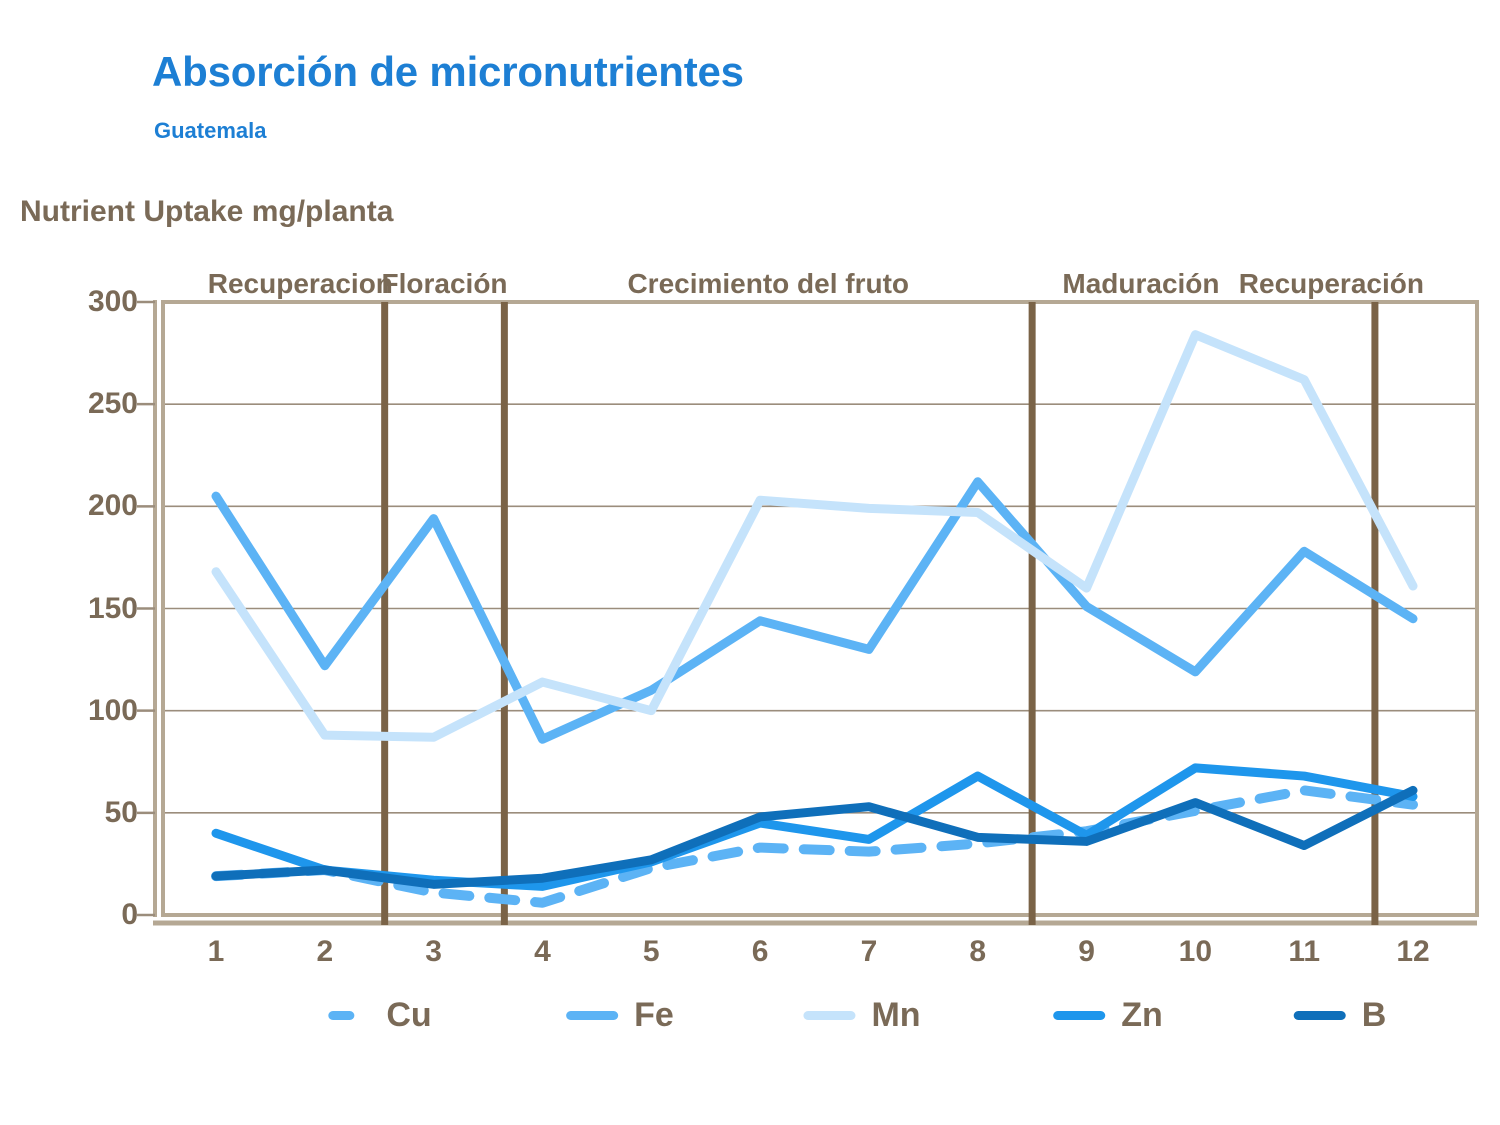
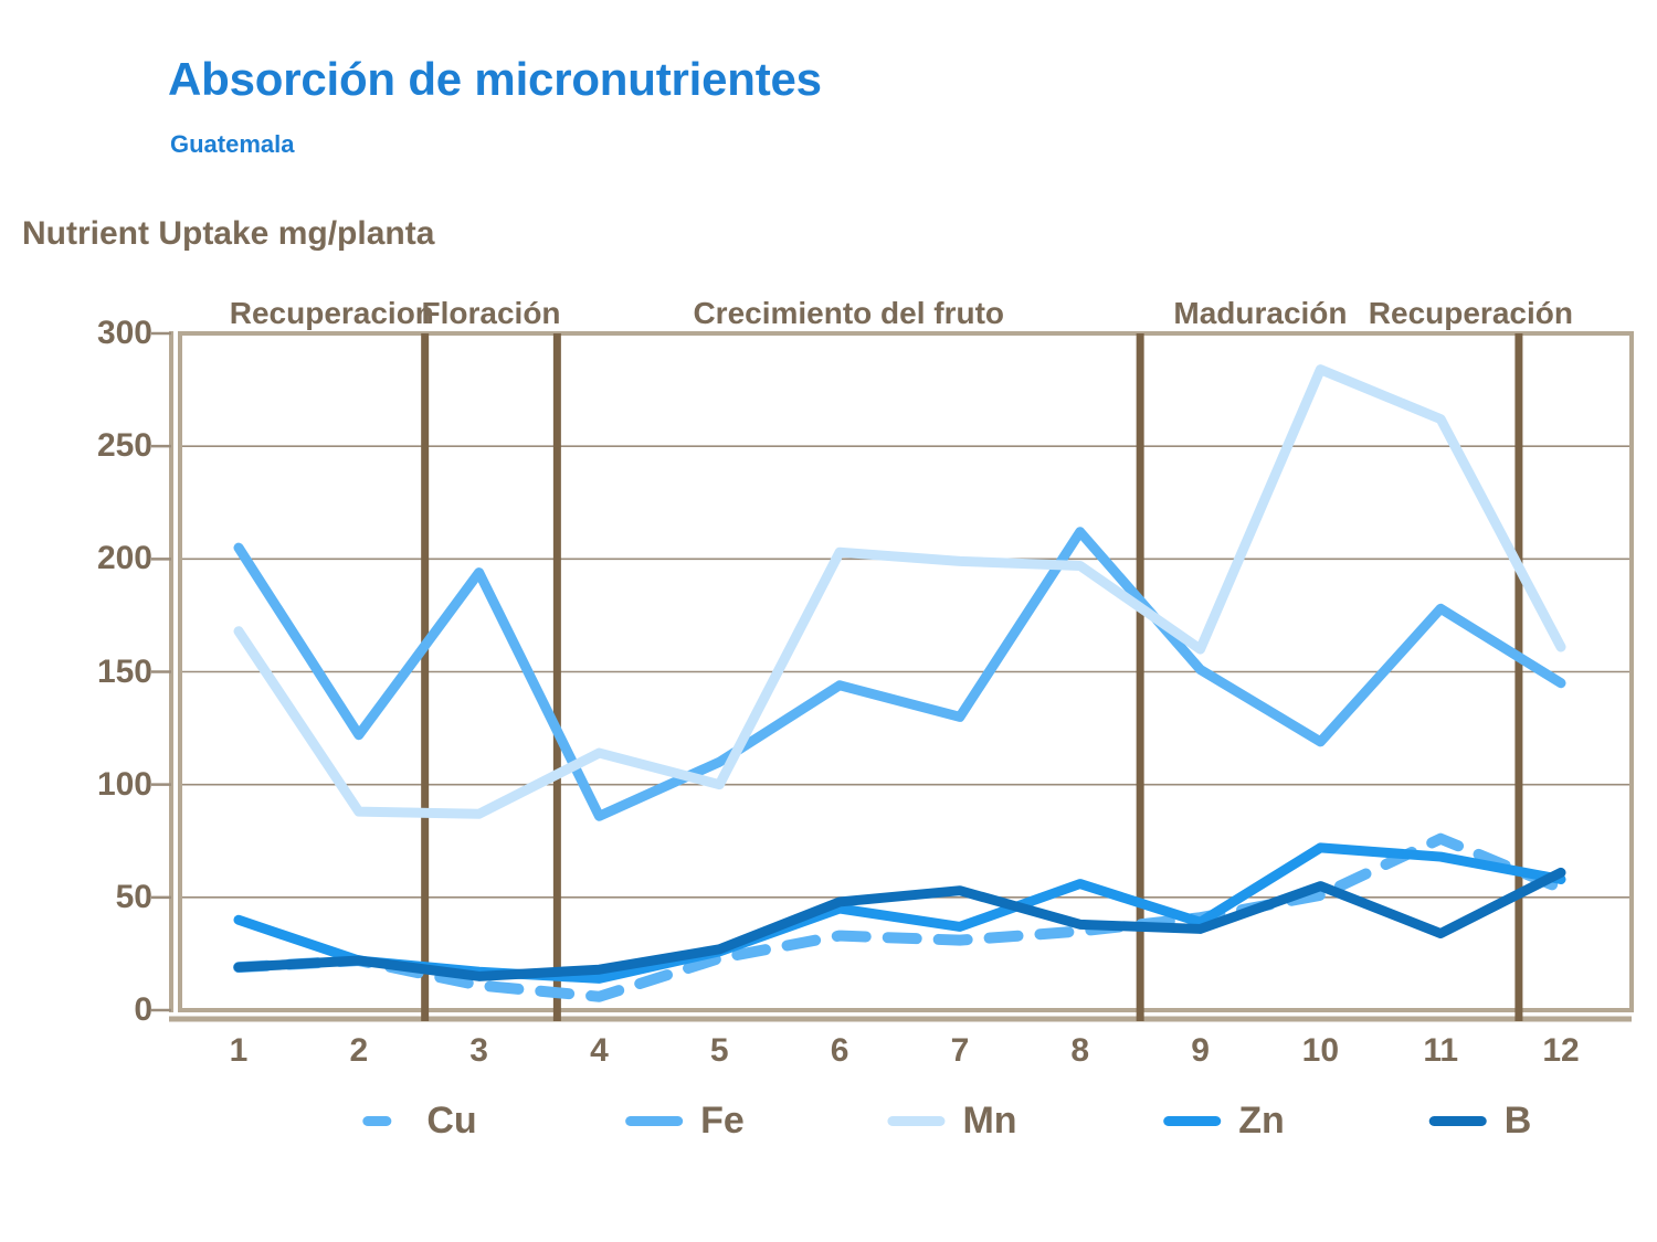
Zn/8: 68 -> 56
Cu/11: 61 -> 76
